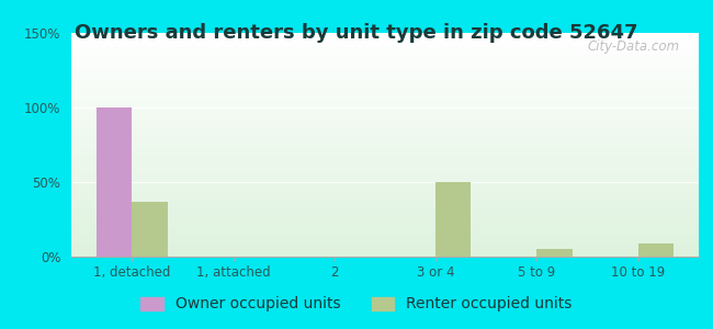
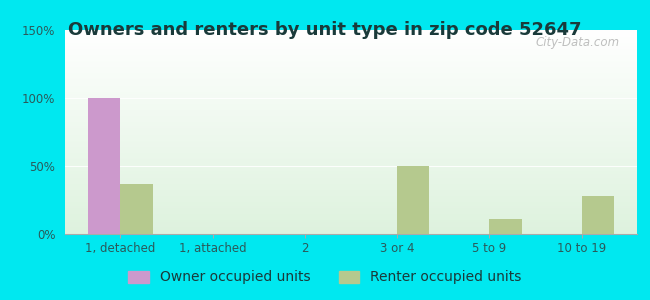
Renter occupied units/5 to 9: 5% -> 11%
Renter occupied units/10 to 19: 9% -> 28%
